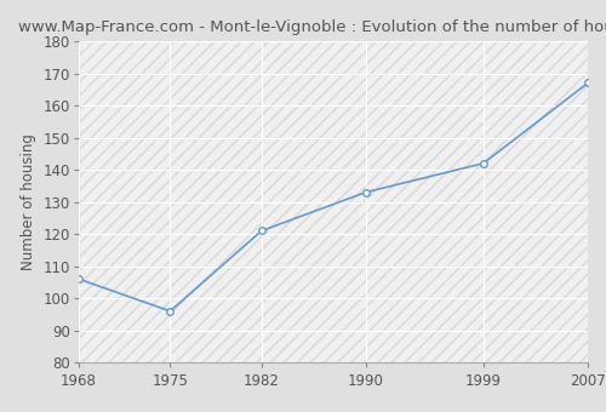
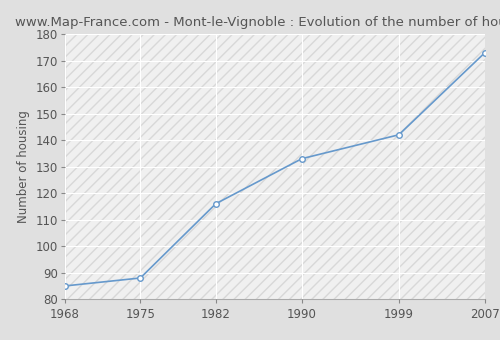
1968: 106 -> 85
1975: 96 -> 88
1982: 121 -> 116
2007: 167 -> 173
